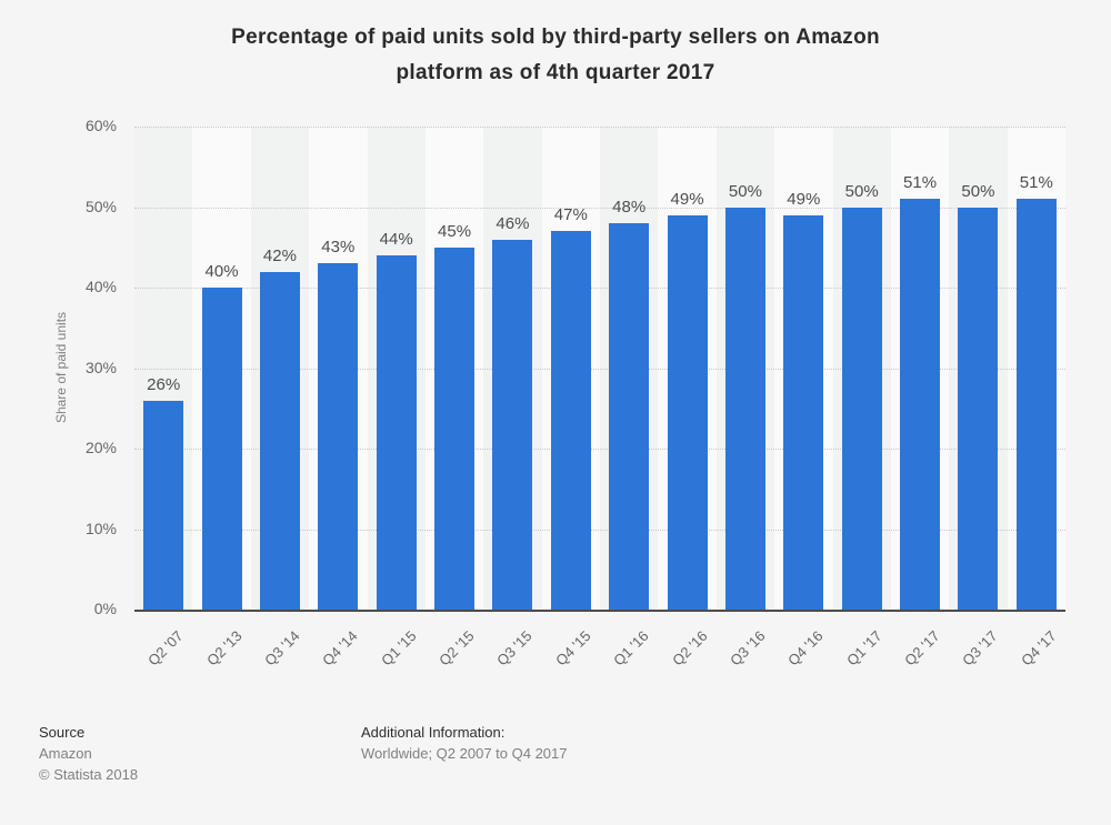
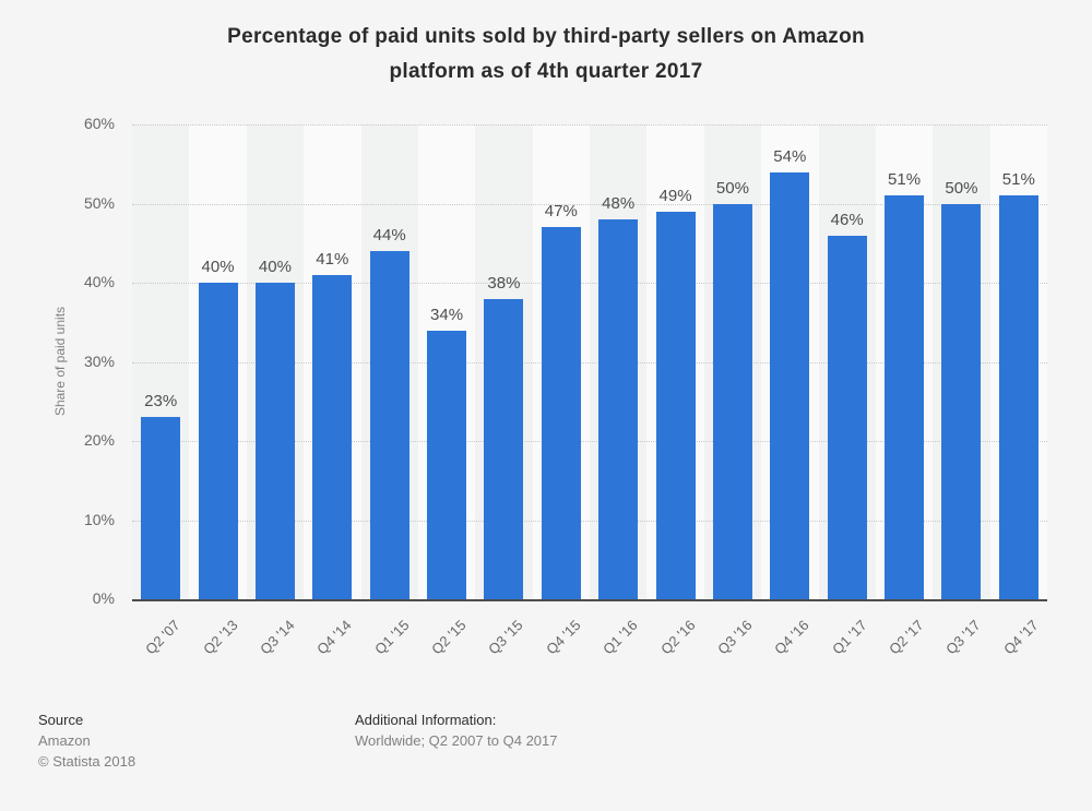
Q2 '07: 26% -> 23%
Q3 '14: 42% -> 40%
Q4 '14: 43% -> 41%
Q2 '15: 45% -> 34%
Q3 '15: 46% -> 38%
Q4 '16: 49% -> 54%
Q1 '17: 50% -> 46%
